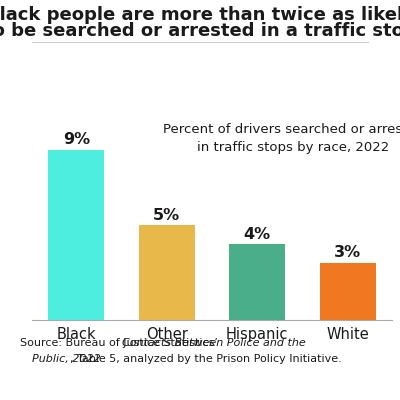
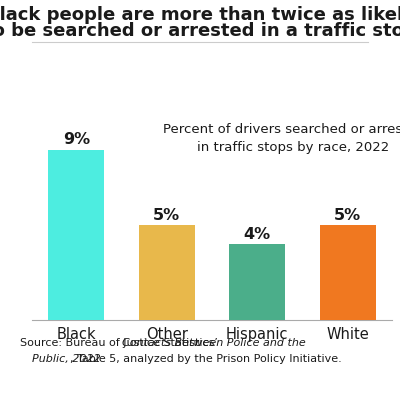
White: 3% -> 5%
